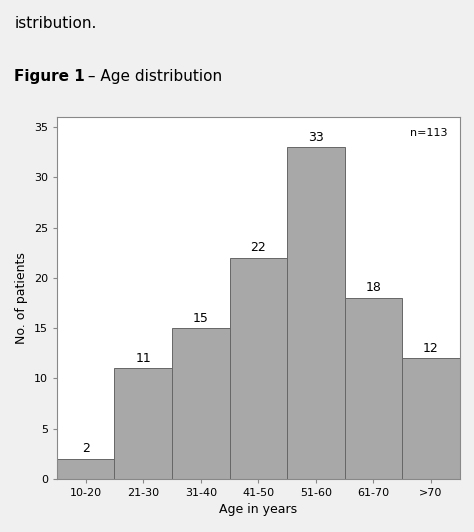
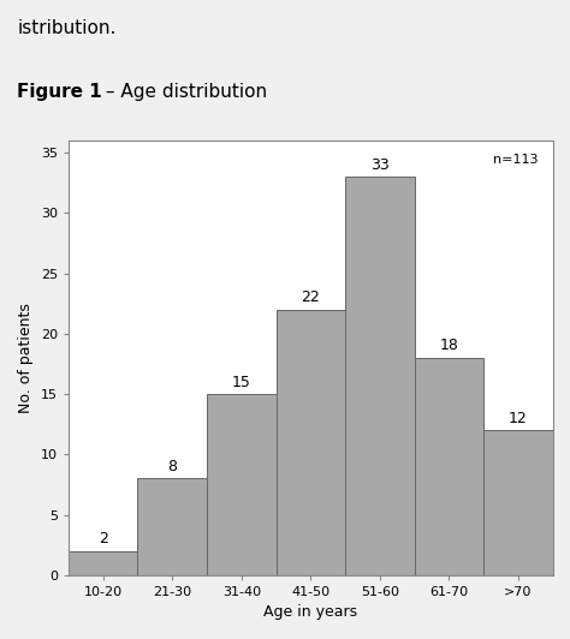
21-30: 11 -> 8
